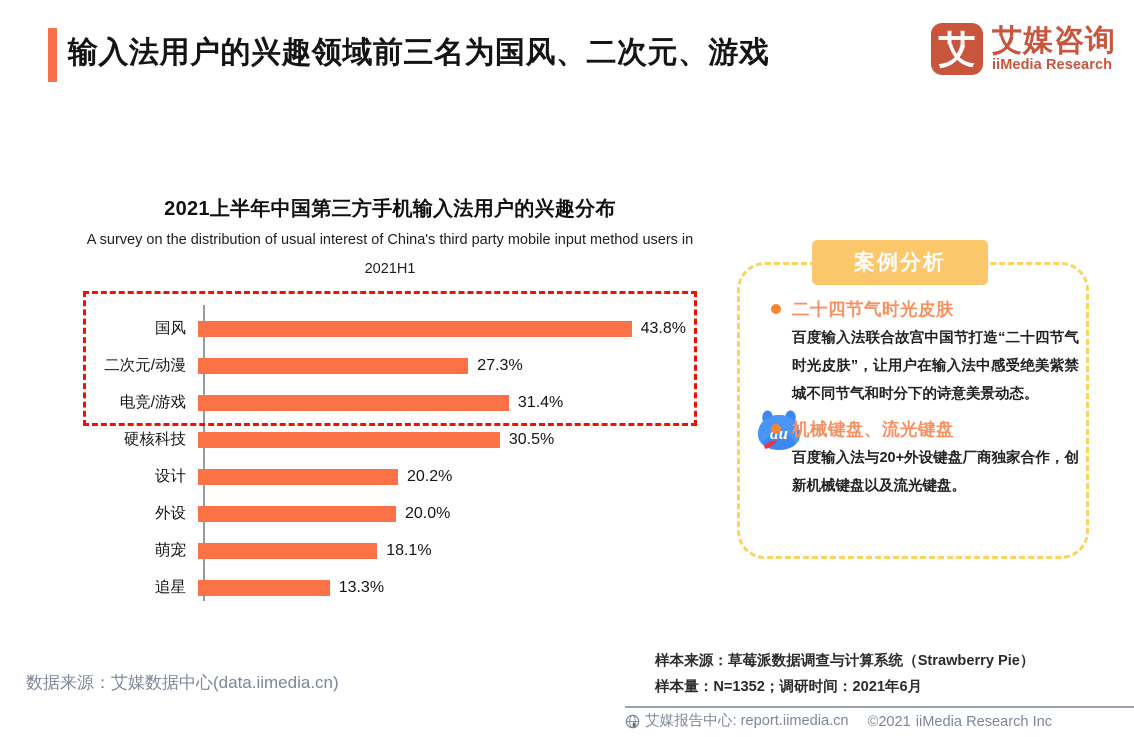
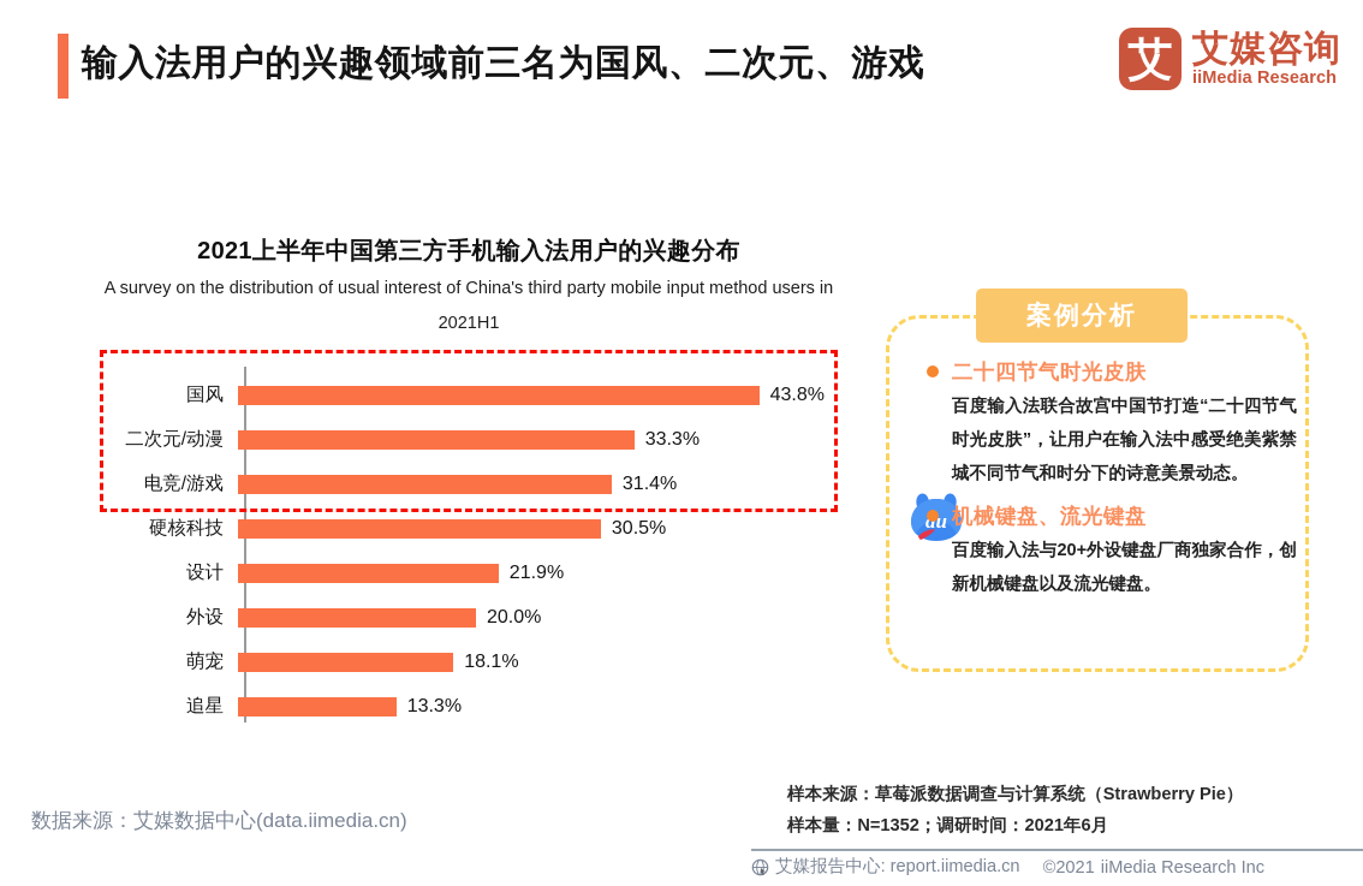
二次元/动漫: 27.3% -> 33.3%
设计: 20.2% -> 21.9%
